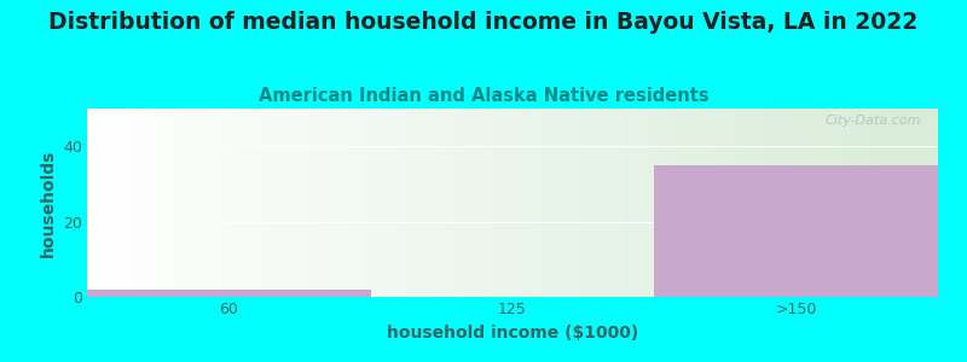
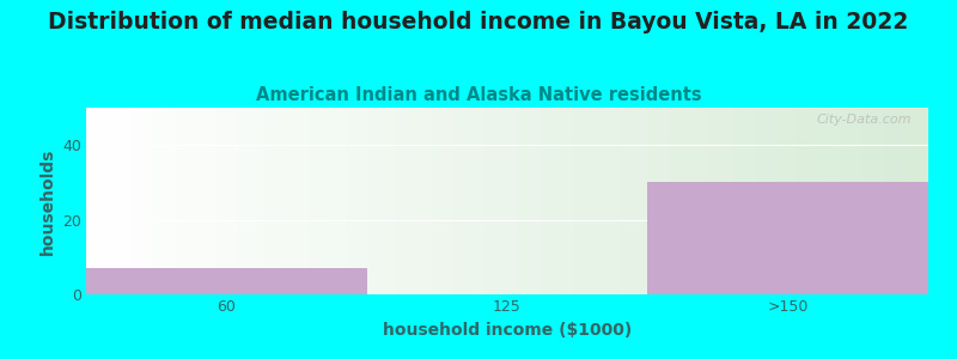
60: 2 -> 7
>150: 35 -> 30
